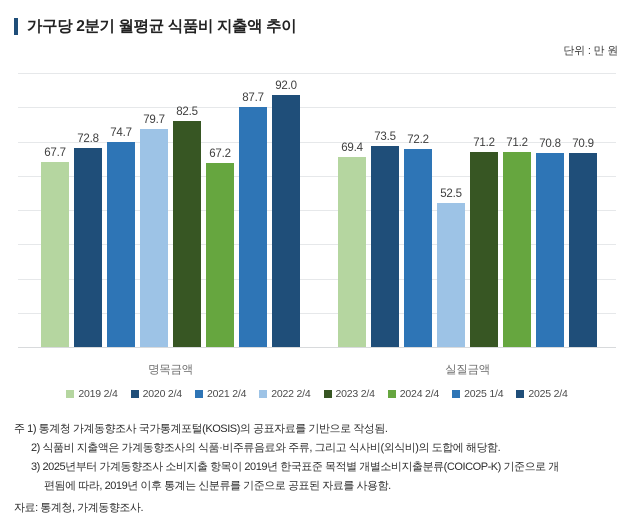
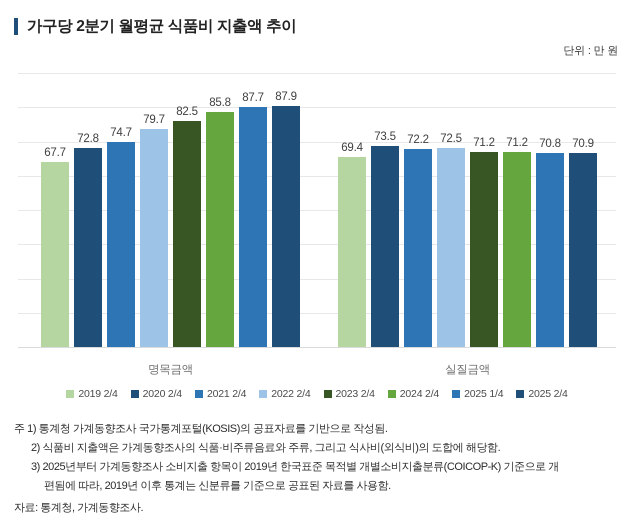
2024 2/4/명목금액: 67.2 -> 85.8
2025 2/4/명목금액: 92.0 -> 87.9
2022 2/4/실질금액: 52.5 -> 72.5
